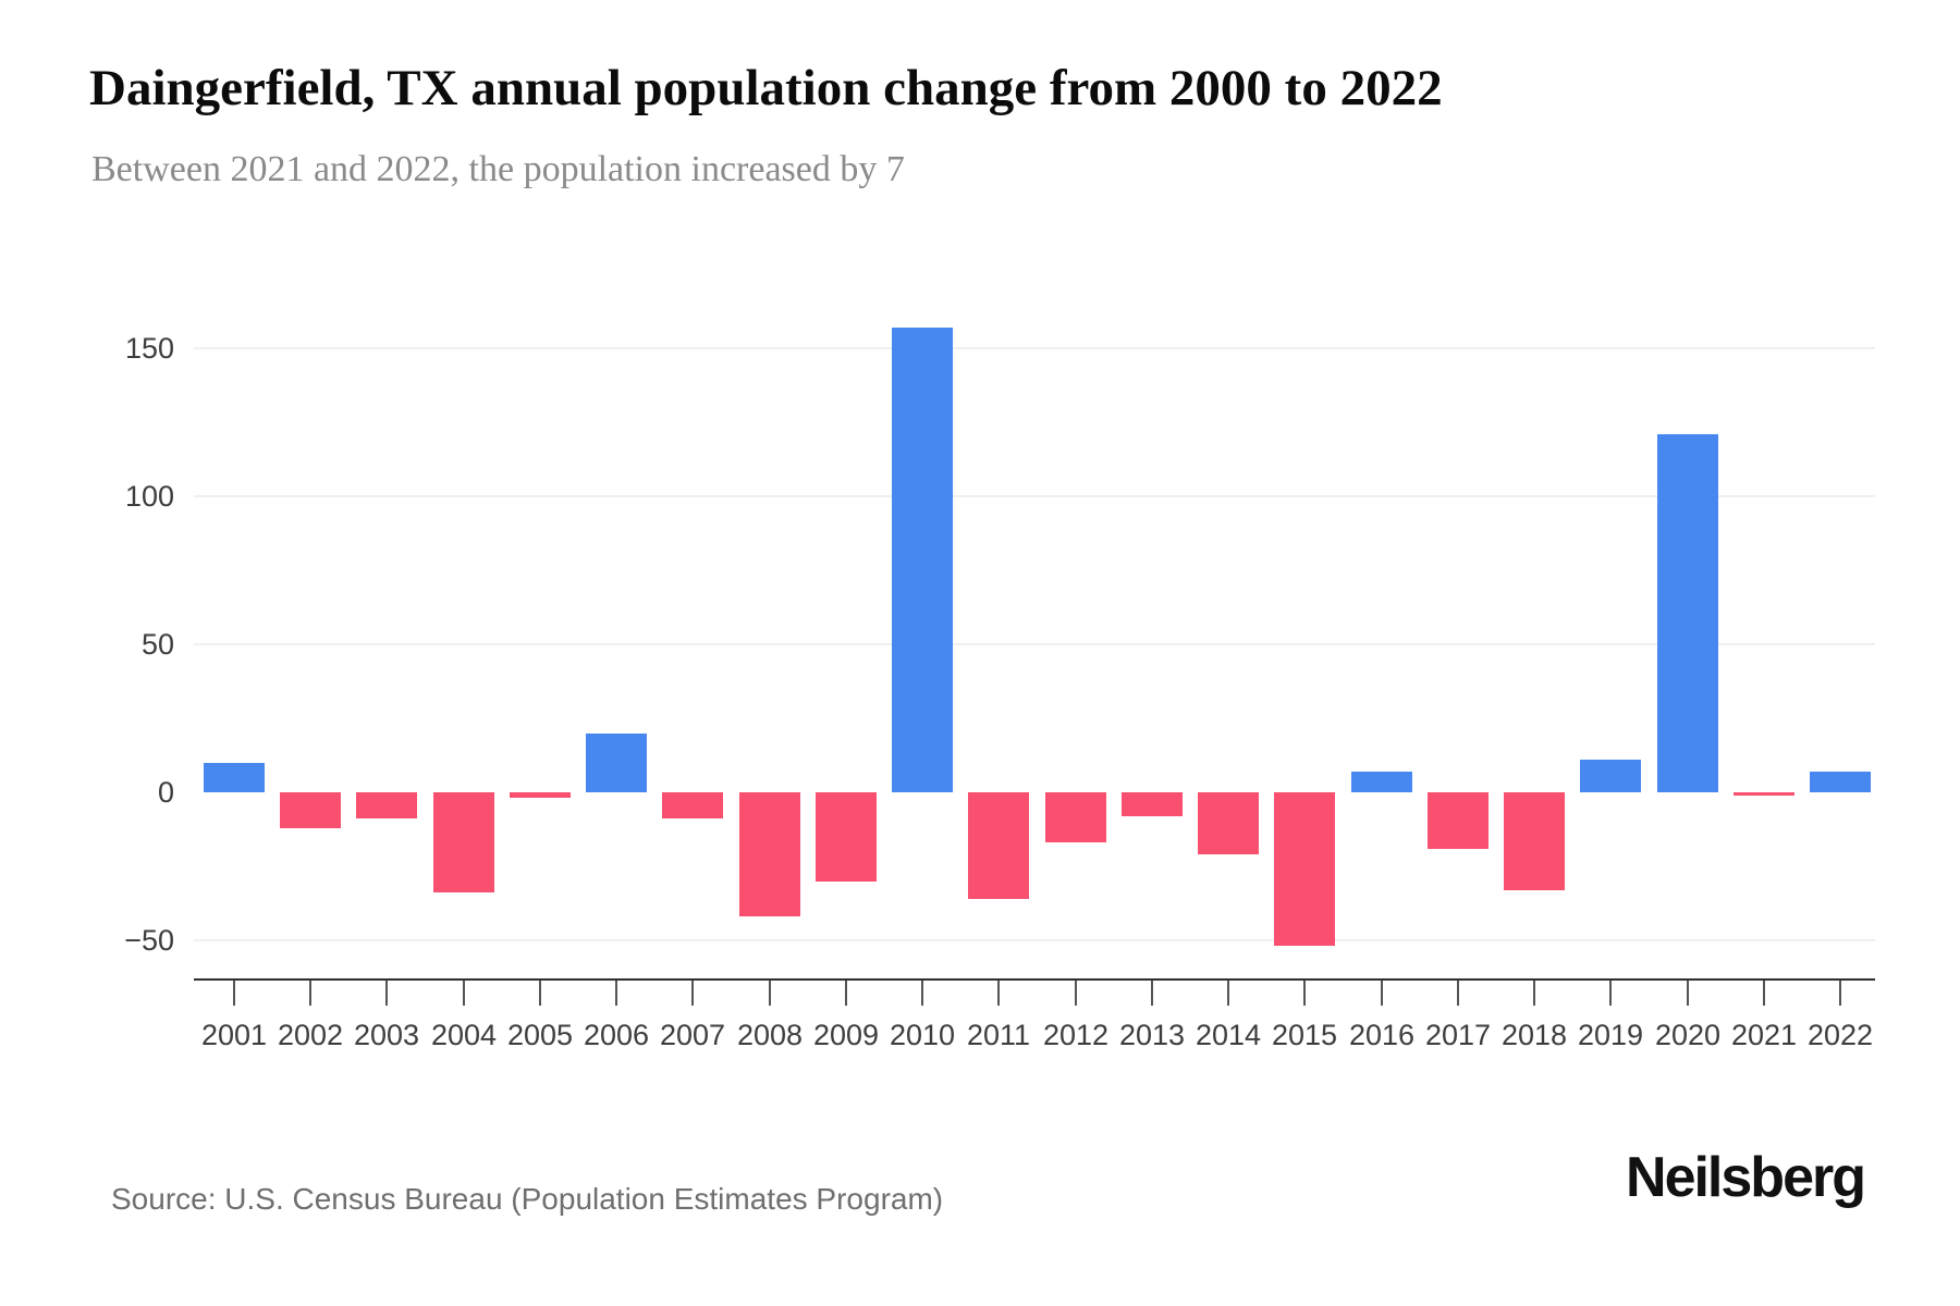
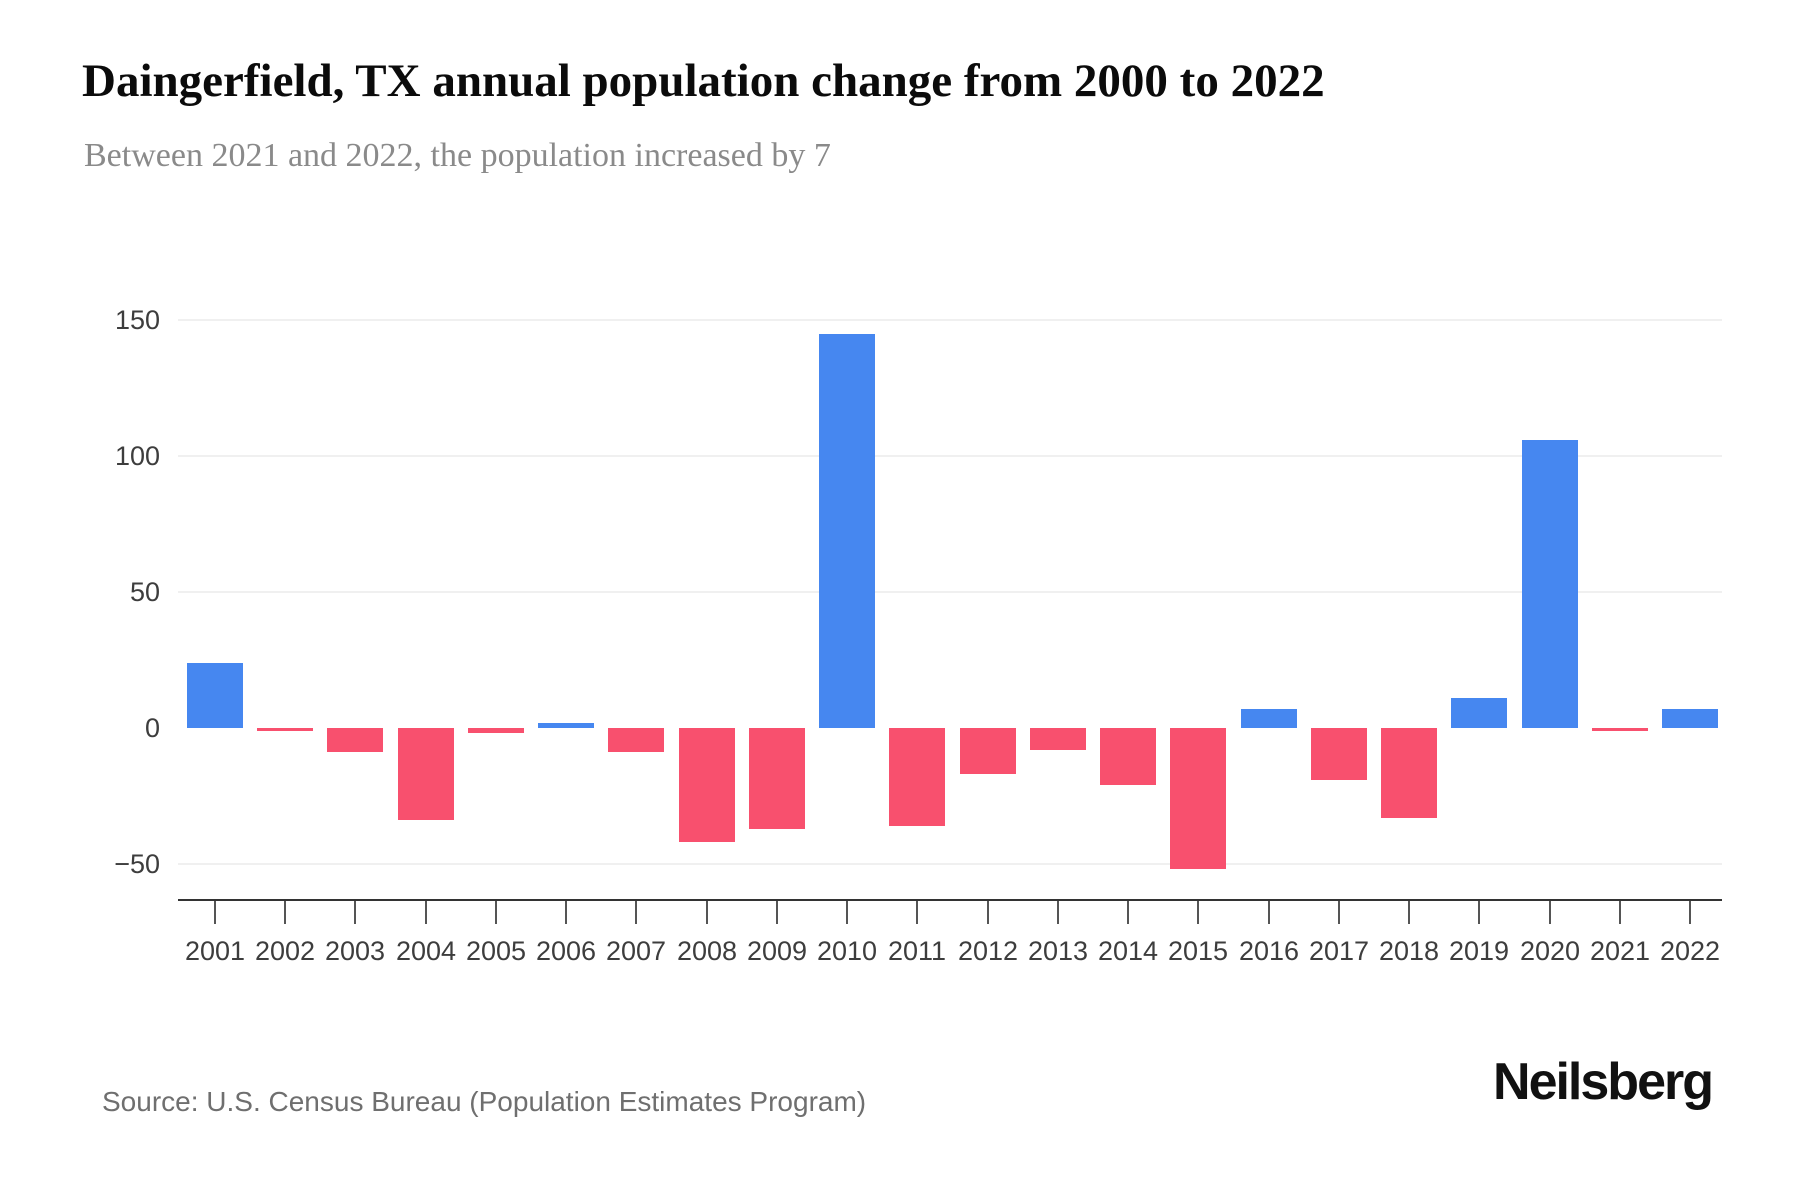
2001: 10 -> 24
2002: -12 -> -1
2006: 20 -> 2
2009: -30 -> -37
2010: 157 -> 145
2020: 121 -> 106
